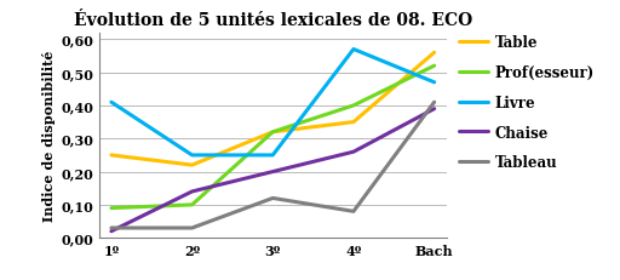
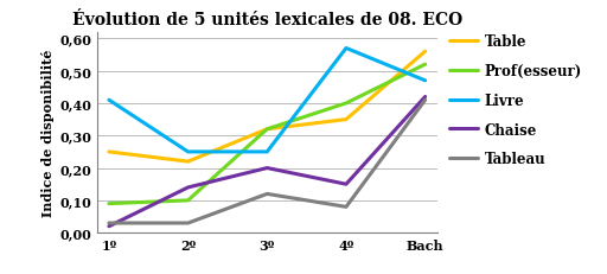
Chaise/4º: 0,26 -> 0,15
Chaise/Bach: 0,39 -> 0,42
